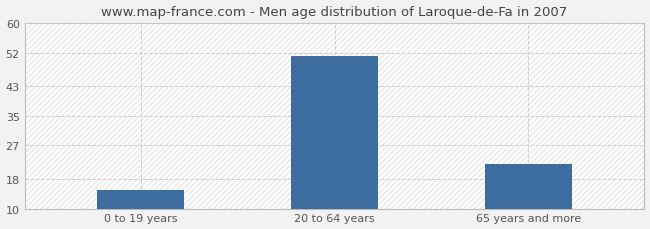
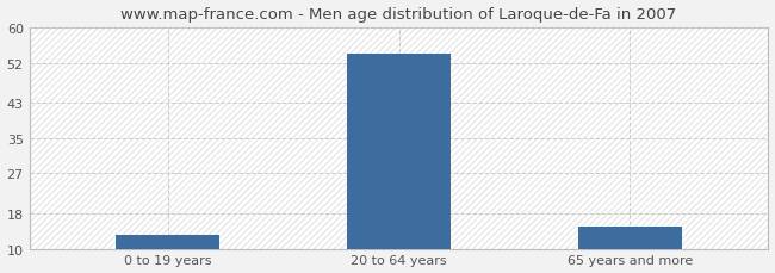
0 to 19 years: 15 -> 13
20 to 64 years: 51 -> 54
65 years and more: 22 -> 15
